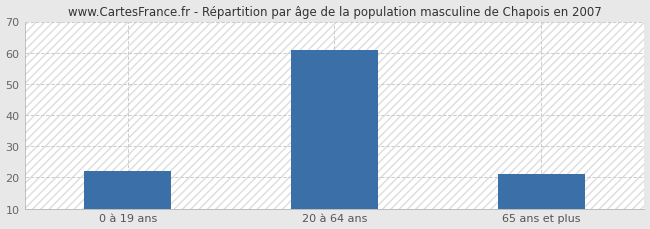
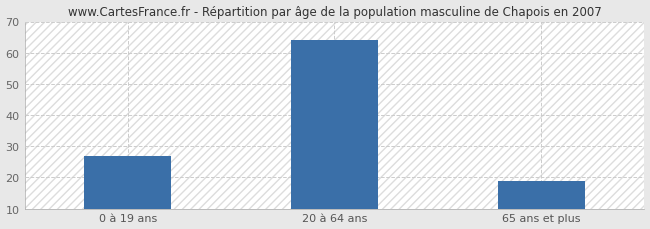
0 à 19 ans: 22 -> 27
20 à 64 ans: 61 -> 64
65 ans et plus: 21 -> 19
